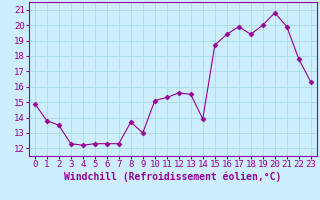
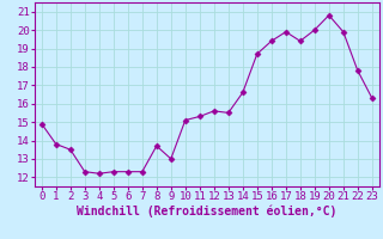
14: 13.9 -> 16.6
